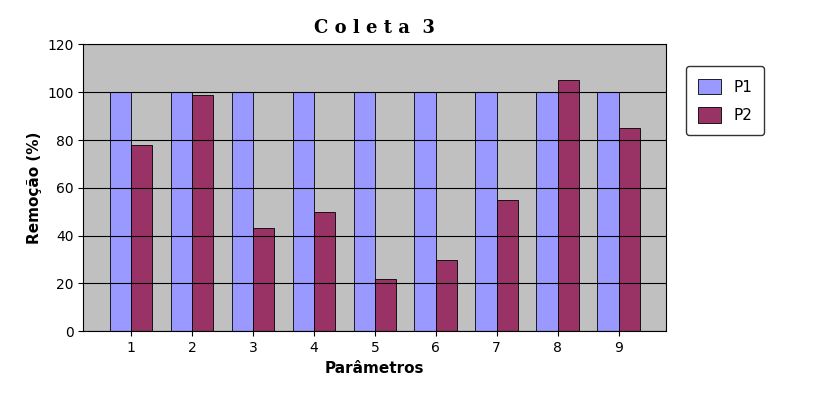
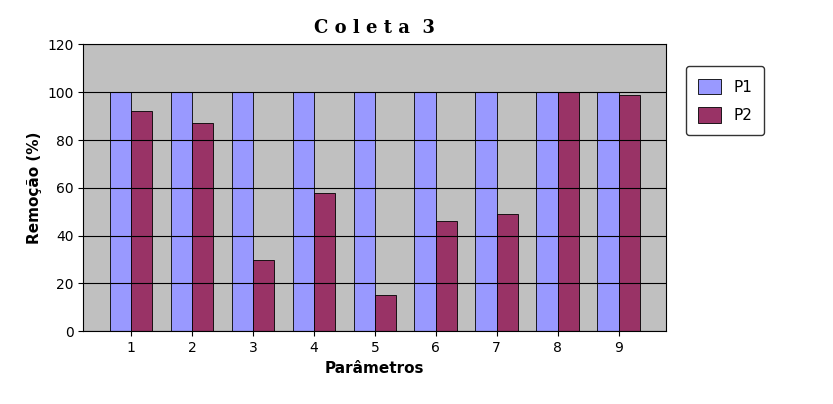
P2/1: 78 -> 92
P2/2: 99 -> 87
P2/3: 43 -> 30
P2/4: 50 -> 58
P2/5: 22 -> 15
P2/6: 30 -> 46
P2/7: 55 -> 49
P2/8: 105 -> 100
P2/9: 85 -> 99
